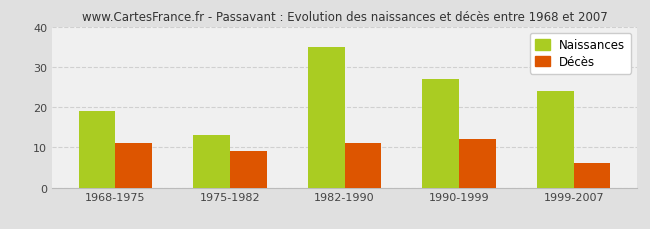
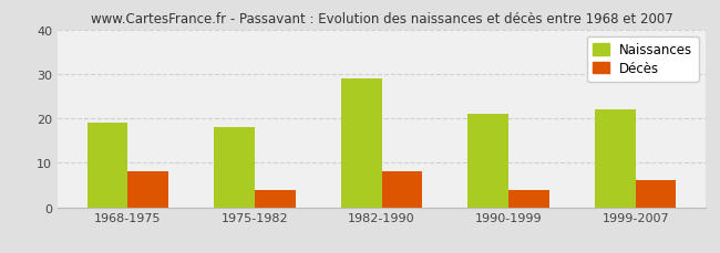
Décès/1968-1975: 11 -> 8
Naissances/1975-1982: 13 -> 18
Décès/1975-1982: 9 -> 4
Naissances/1982-1990: 35 -> 29
Décès/1982-1990: 11 -> 8
Naissances/1990-1999: 27 -> 21
Décès/1990-1999: 12 -> 4
Naissances/1999-2007: 24 -> 22
